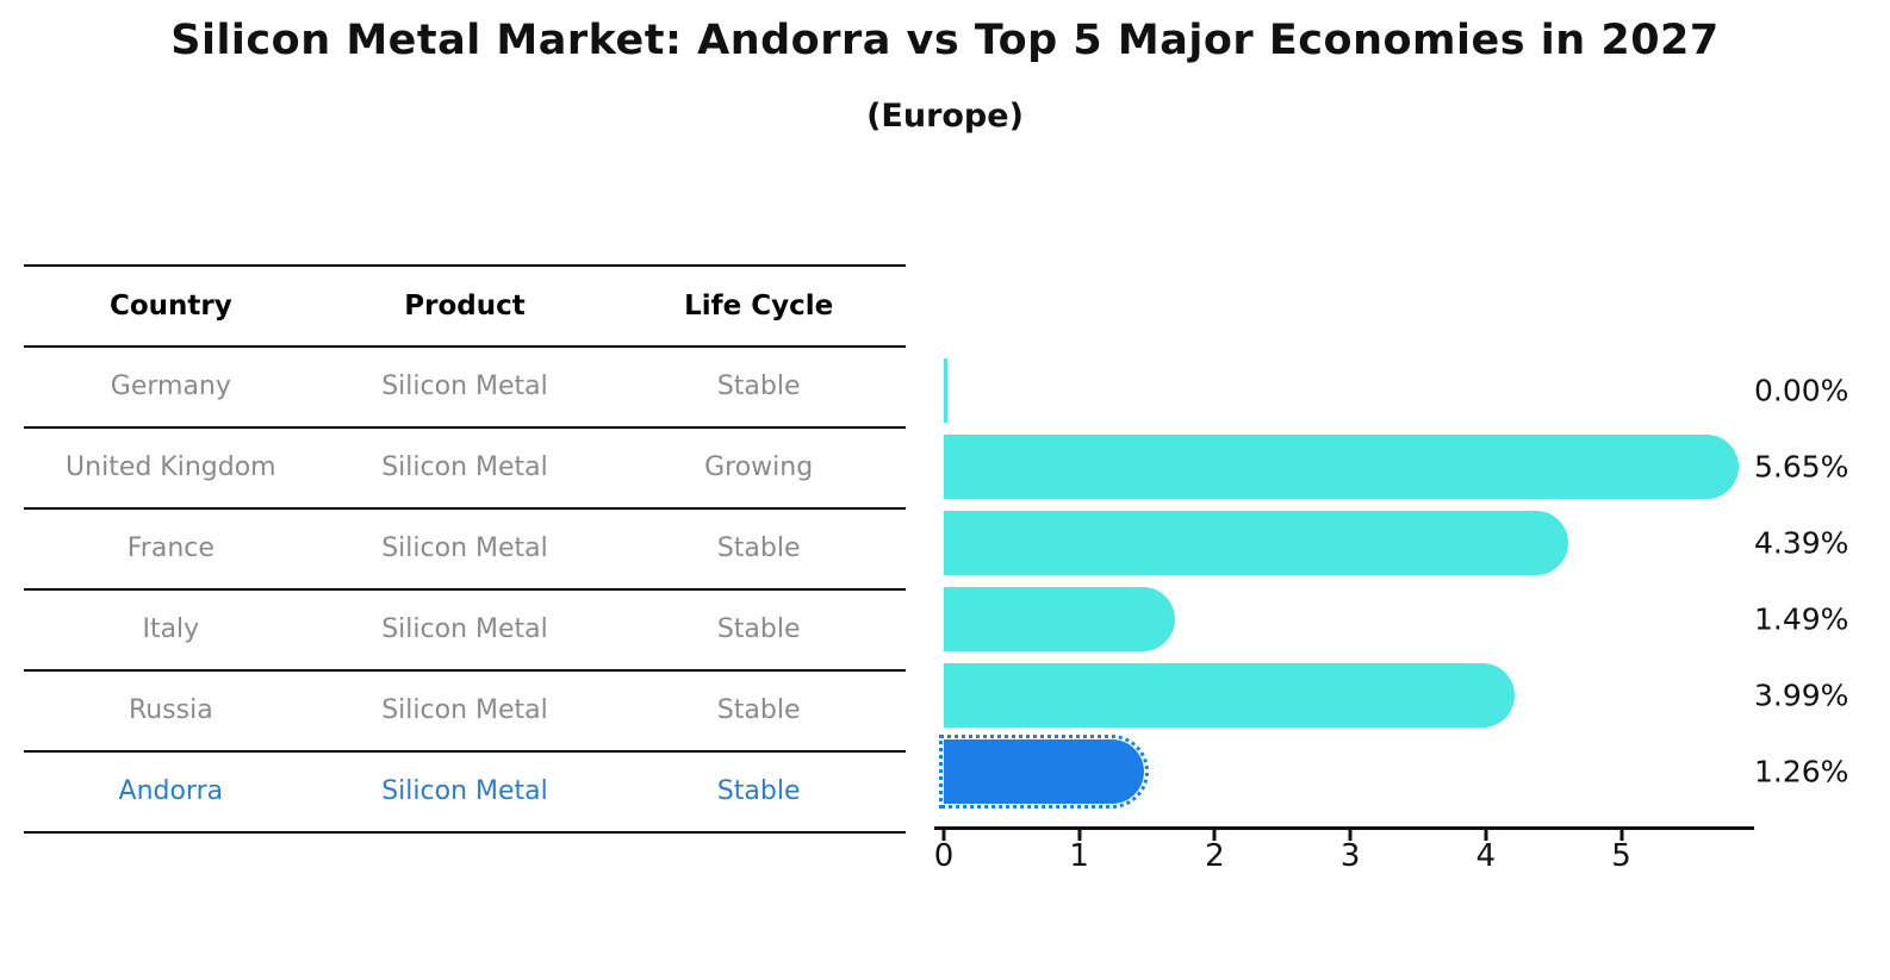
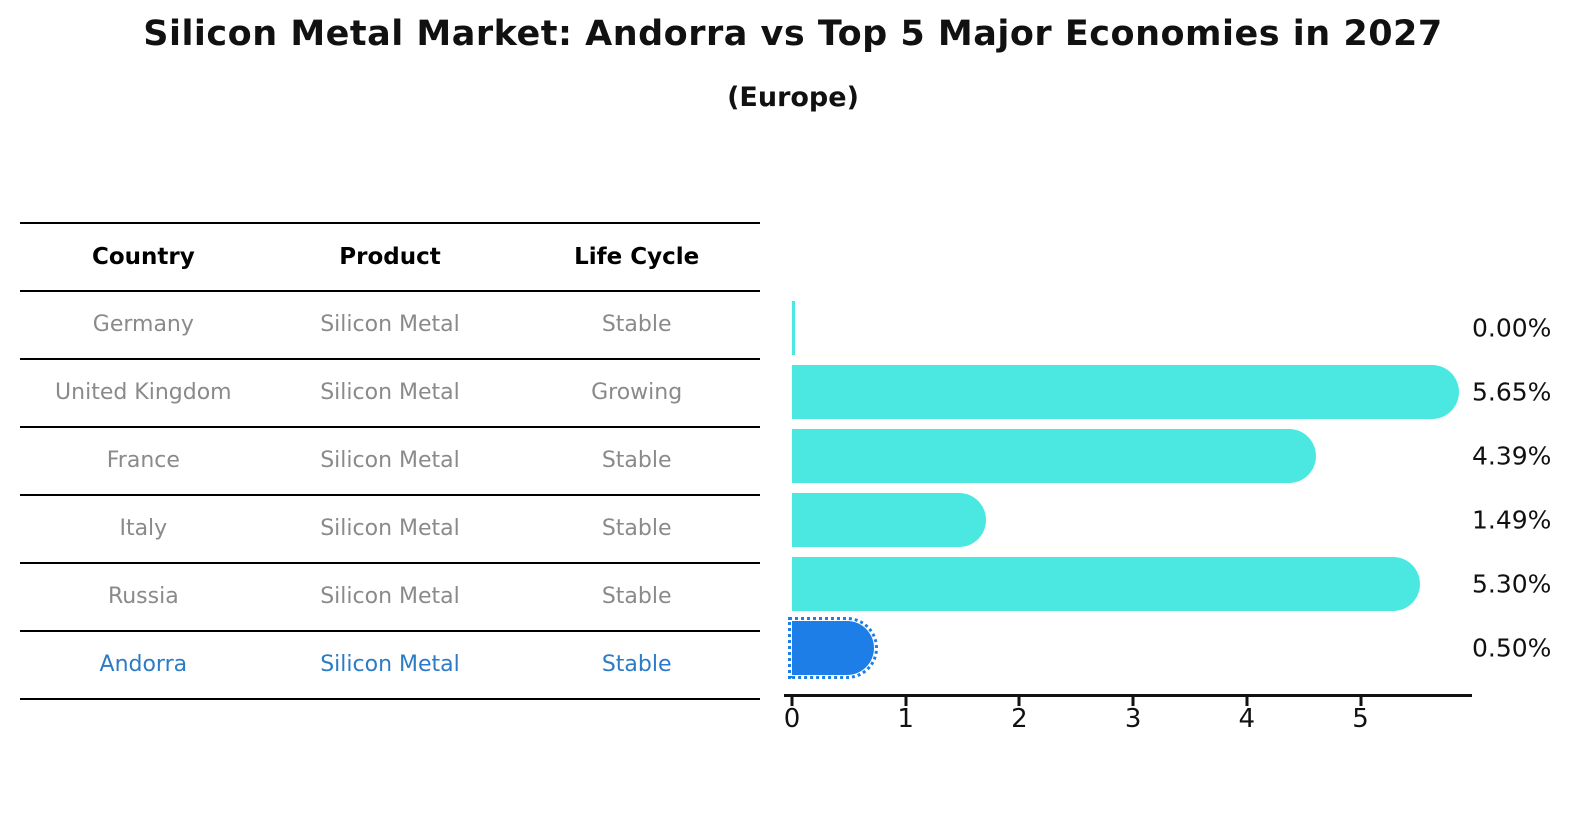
Russia: 3.99% -> 5.30%
Andorra: 1.26% -> 0.50%
